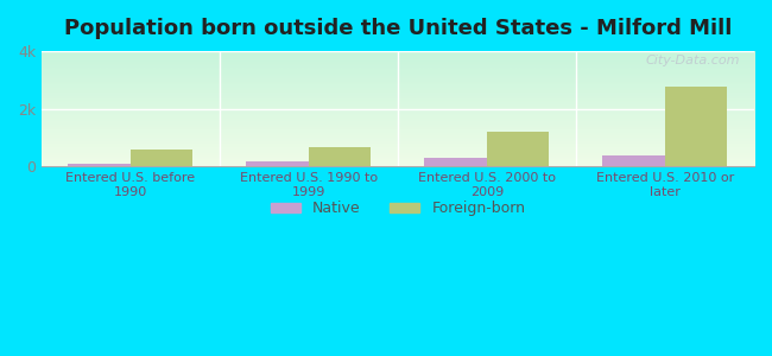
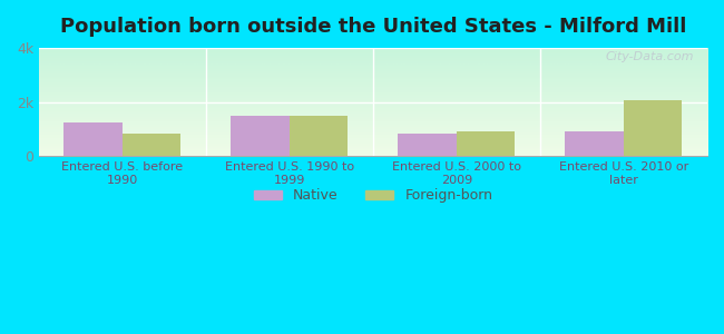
Native/Entered U.S. before 1990: 0.08k -> 1.25k
Foreign-born/Entered U.S. before 1990: 0.60k -> 0.85k
Native/Entered U.S. 1990 to 1999: 0.18k -> 1.50k
Foreign-born/Entered U.S. 1990 to 1999: 0.65k -> 1.50k
Native/Entered U.S. 2000 to 2009: 0.28k -> 0.85k
Foreign-born/Entered U.S. 2000 to 2009: 1.20k -> 0.90k
Native/Entered U.S. 2010 or later: 0.38k -> 0.90k
Foreign-born/Entered U.S. 2010 or later: 2.75k -> 2.05k
